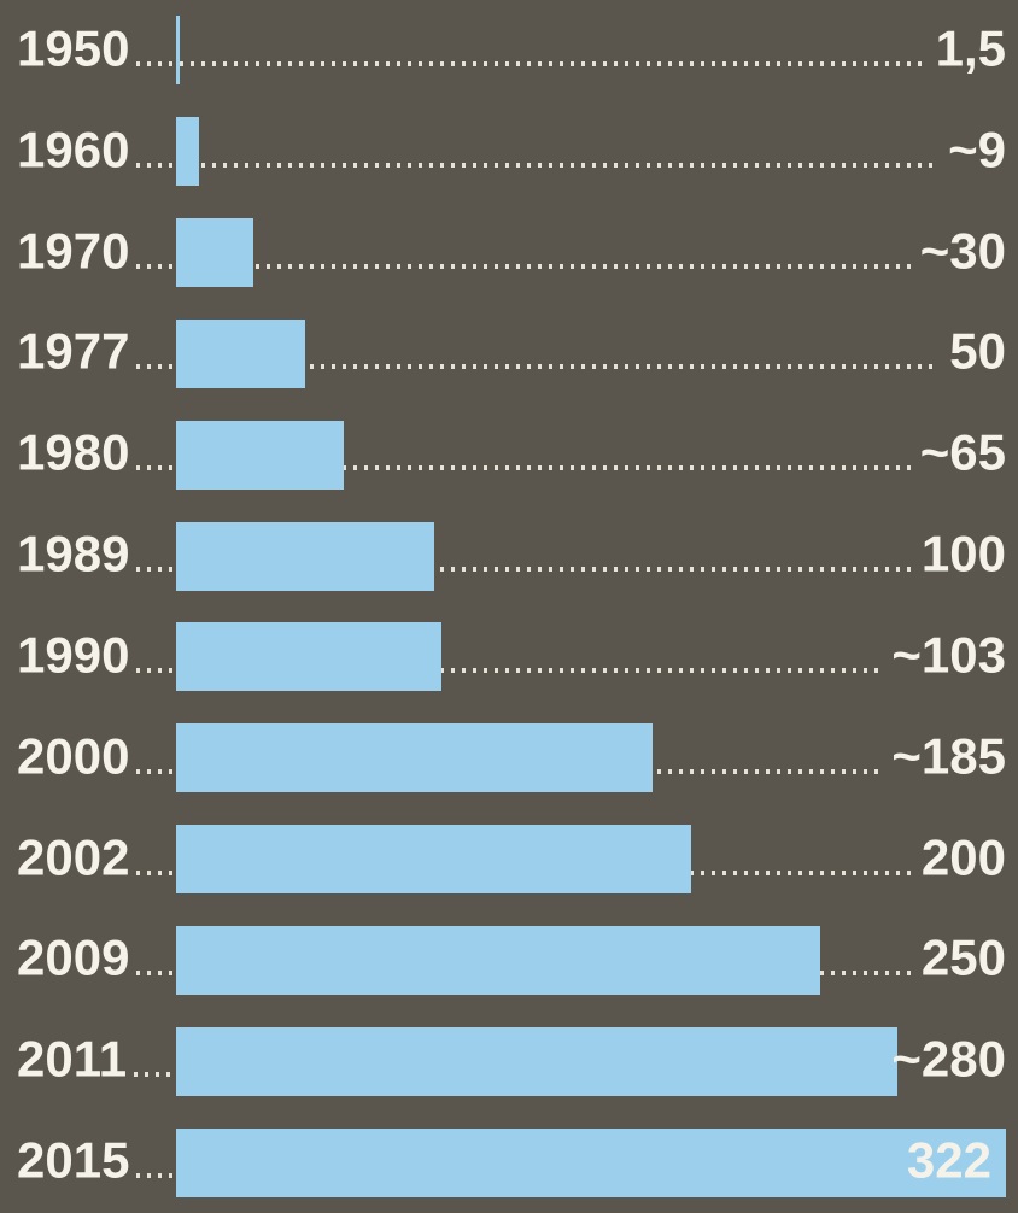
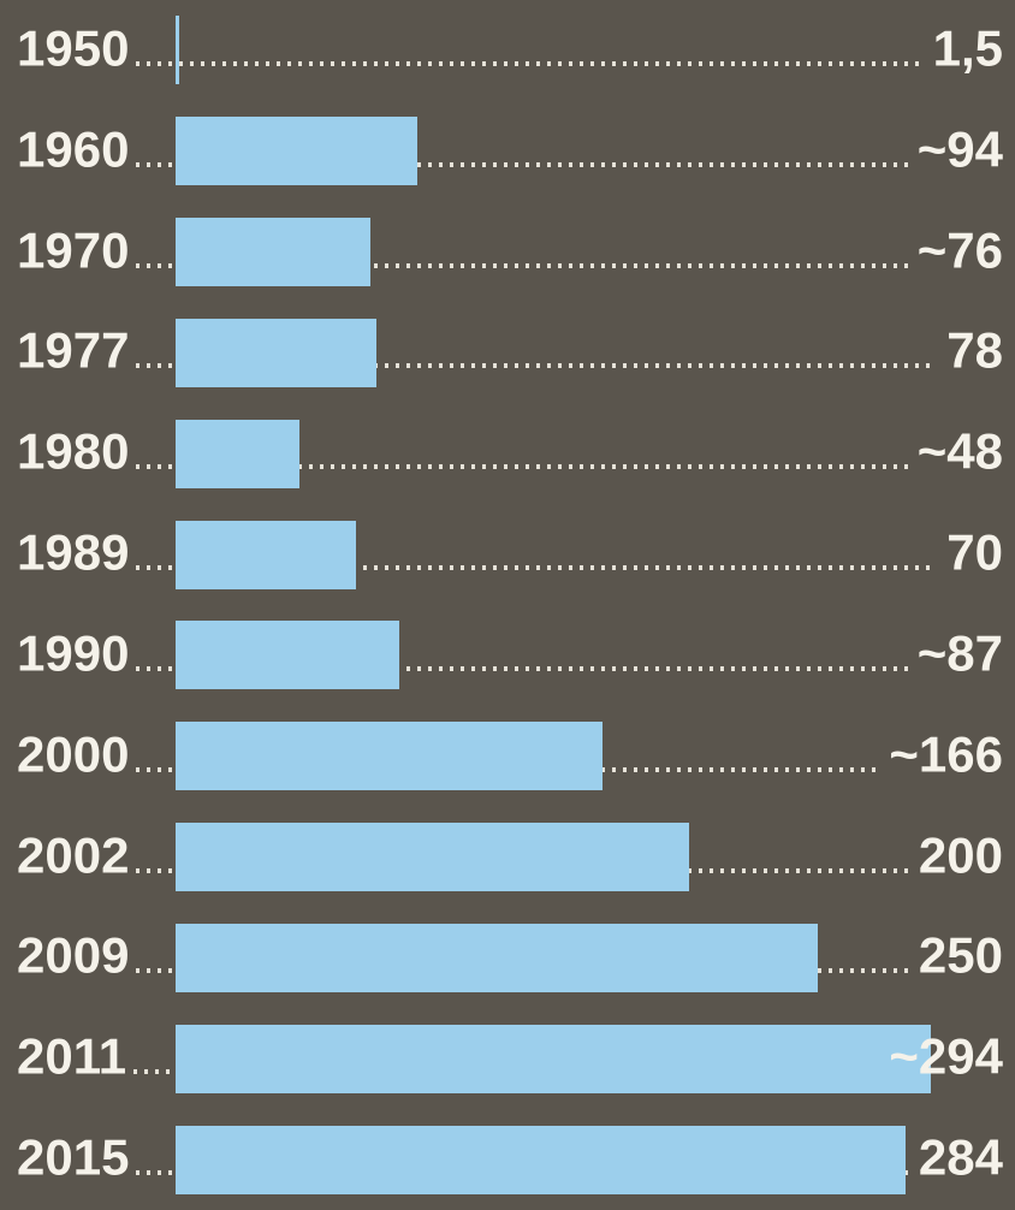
1960: 9 -> 94
1970: 30 -> 76
1977: 50 -> 78
1980: 65 -> 48
1989: 100 -> 70
1990: 103 -> 87
2000: 185 -> 166
2011: 280 -> 294
2015: 322 -> 284
